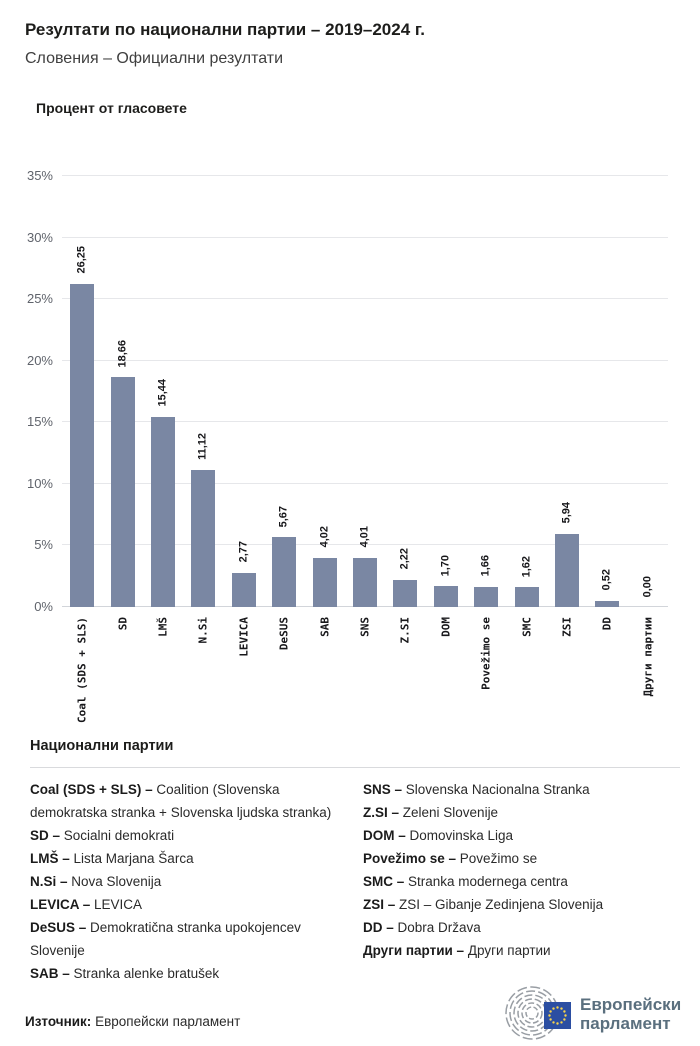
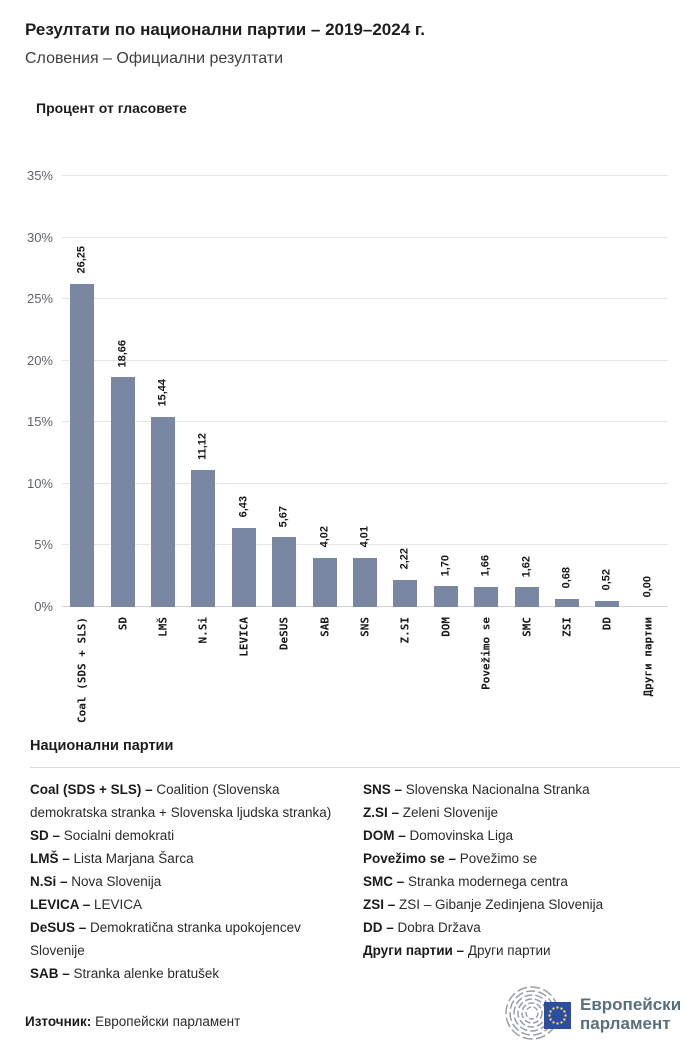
LEVICA: 2,77 -> 6,43
ZSI: 5,94 -> 0,68
